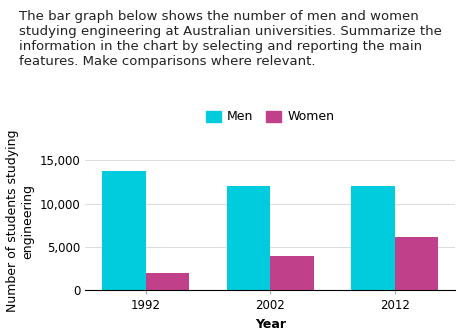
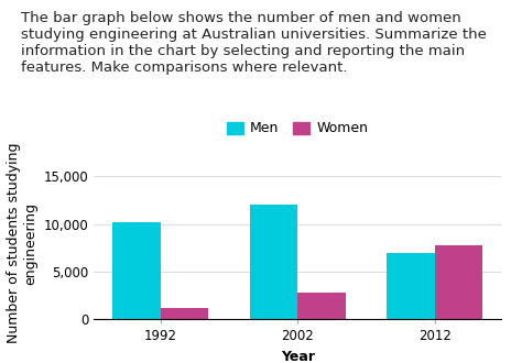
Men/1992: 13,800 -> 10,200
Women/1992: 2,000 -> 1,200
Women/2002: 4,000 -> 2,800
Men/2012: 12,000 -> 7,000
Women/2012: 6,200 -> 7,800
